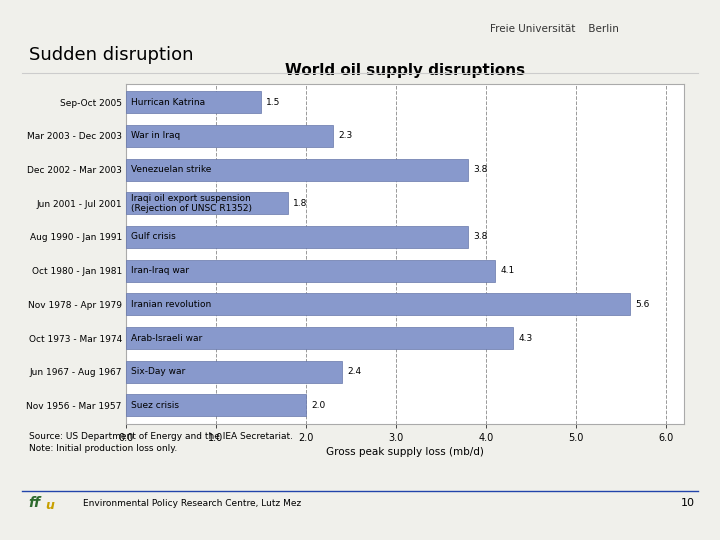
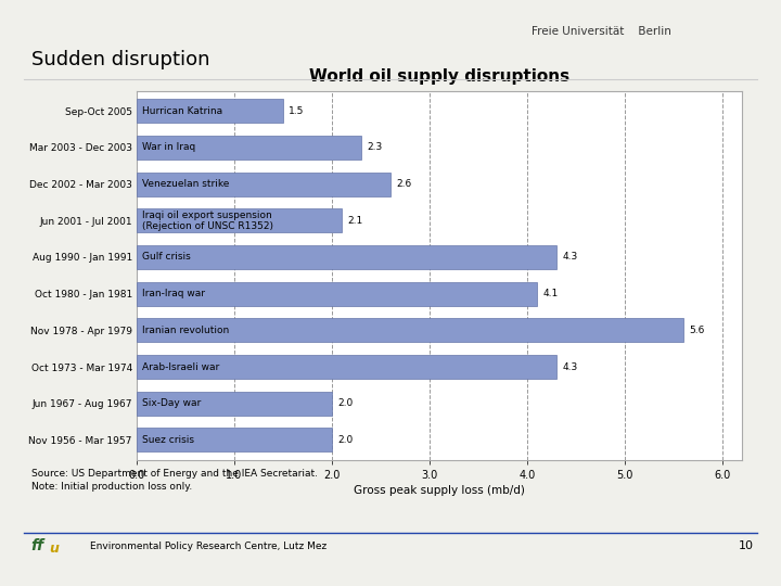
Dec 2002 - Mar 2003: 3.8 -> 2.6
Jun 2001 - Jul 2001: 1.8 -> 2.1
Aug 1990 - Jan 1991: 3.8 -> 4.3
Jun 1967 - Aug 1967: 2.4 -> 2.0
